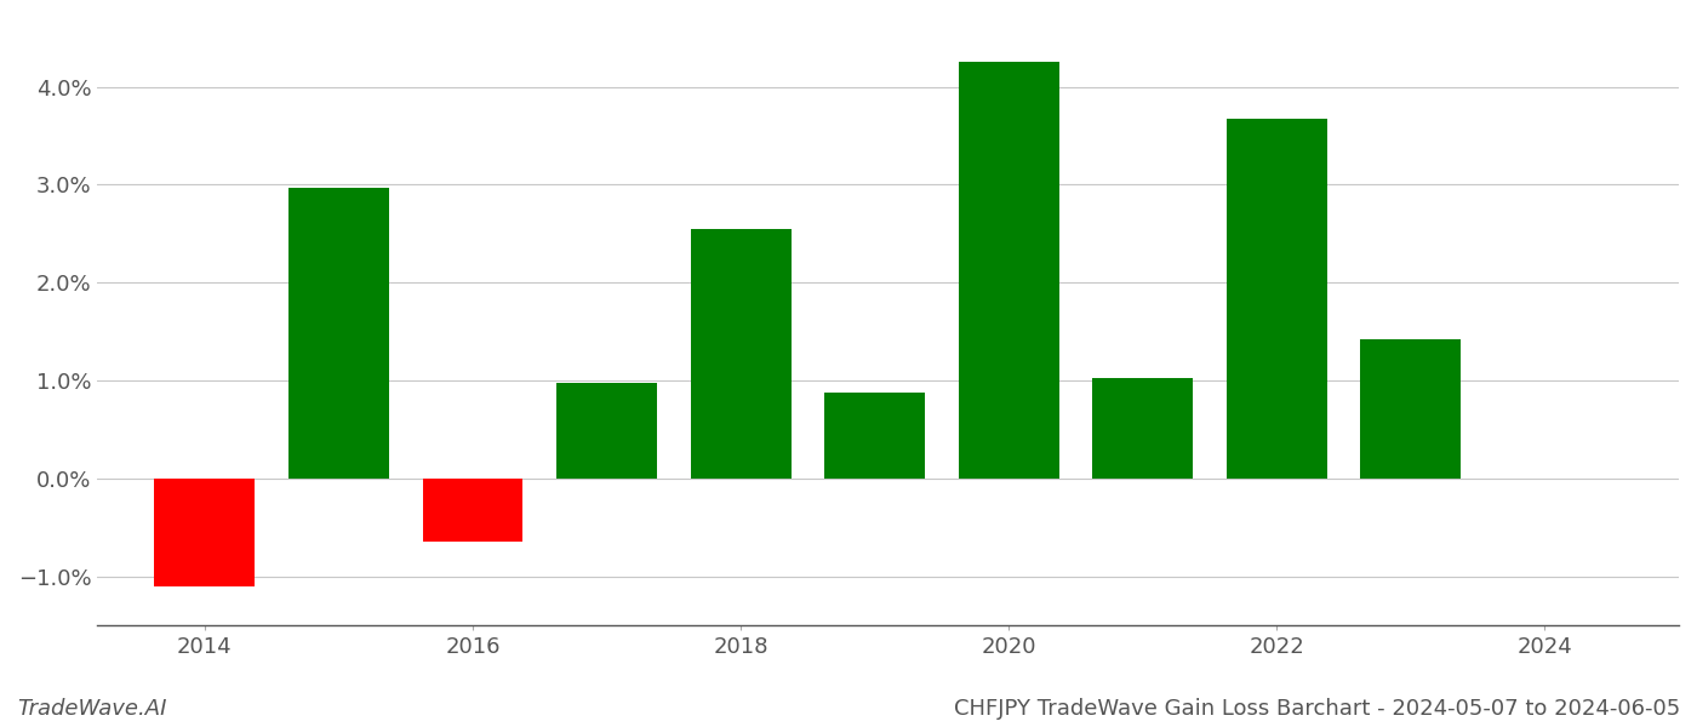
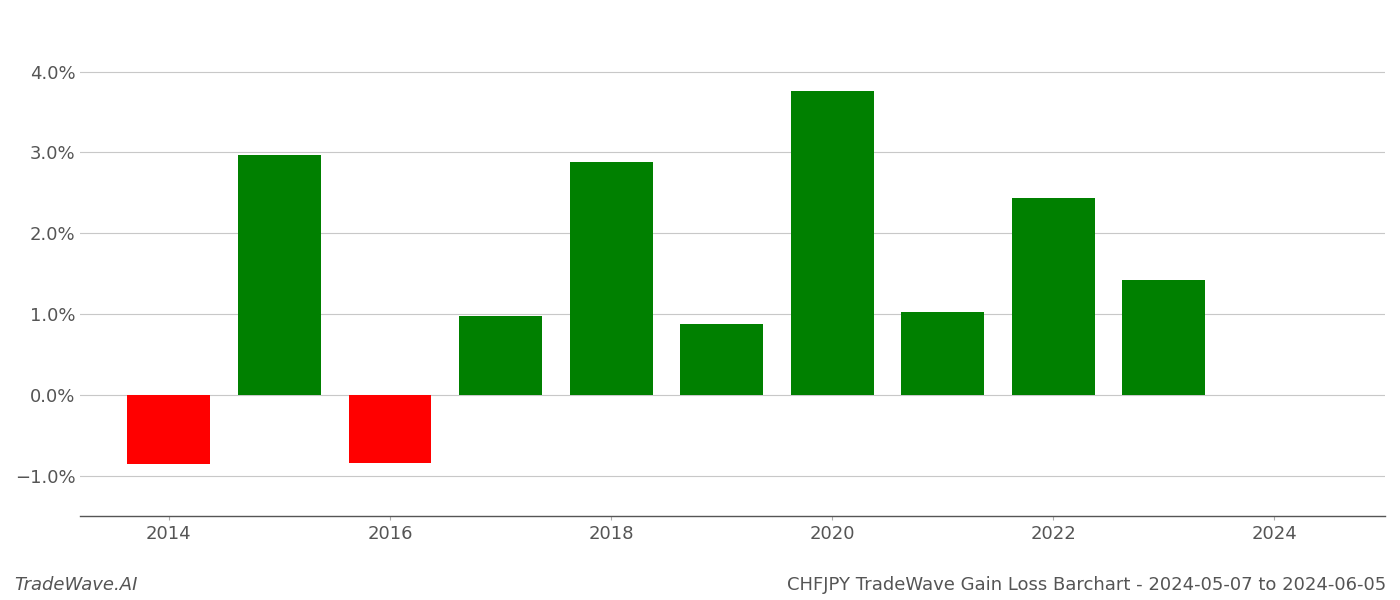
2014: -1.10% -> -0.86%
2016: -0.65% -> -0.84%
2018: 2.55% -> 2.88%
2020: 4.25% -> 3.76%
2022: 3.67% -> 2.44%
